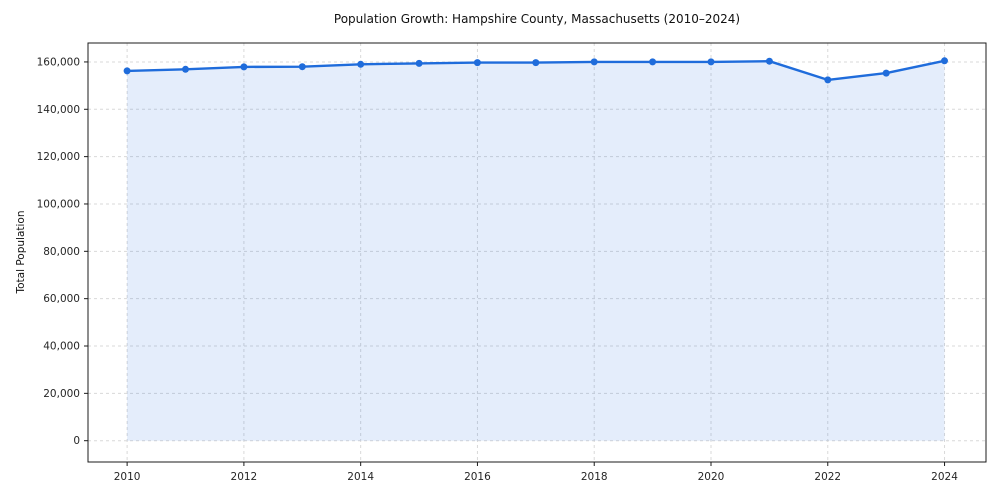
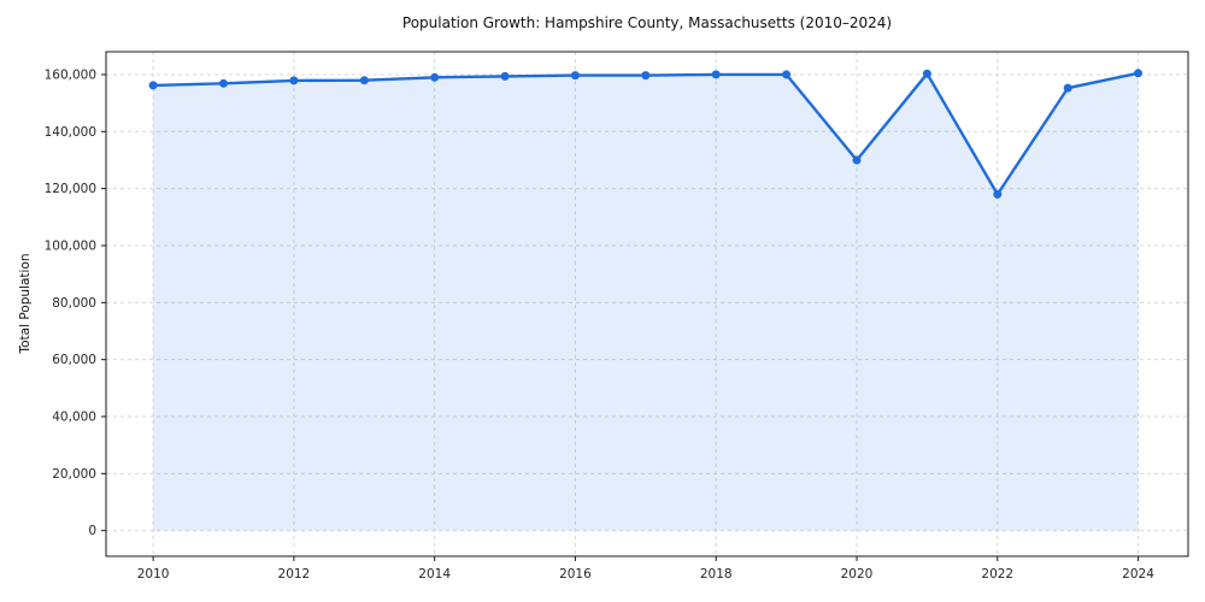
2020: 160000 -> 130000
2022: 152000 -> 118000
